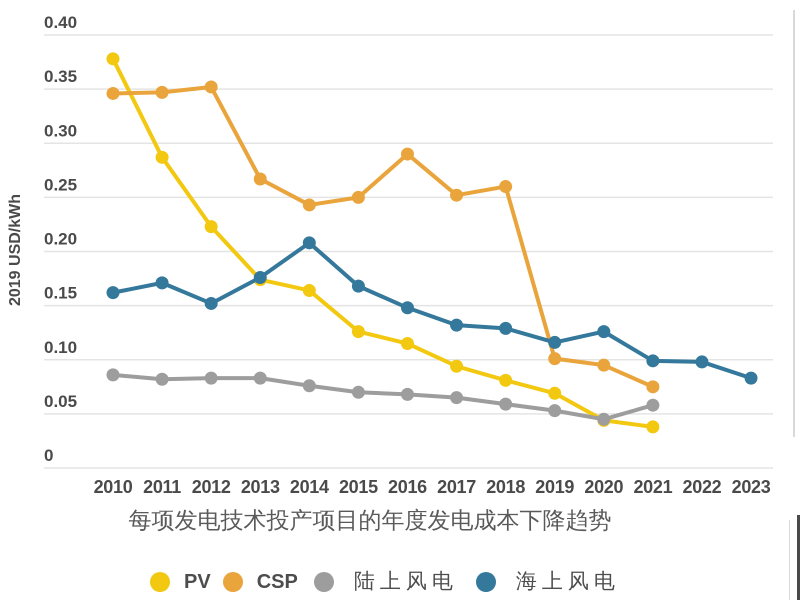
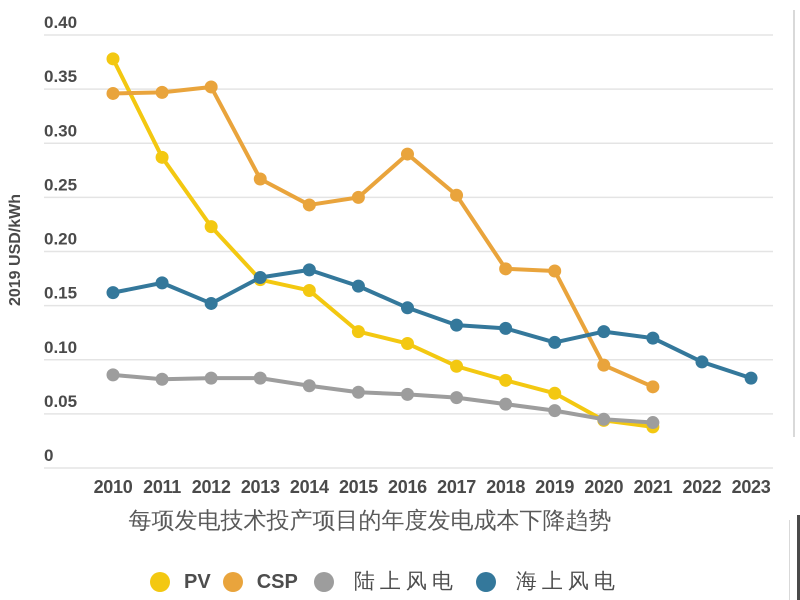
海上风电/2014: 0.208 -> 0.183
CSP/2018: 0.260 -> 0.184
CSP/2019: 0.101 -> 0.182
陆上风电/2021: 0.058 -> 0.042
海上风电/2021: 0.099 -> 0.120
